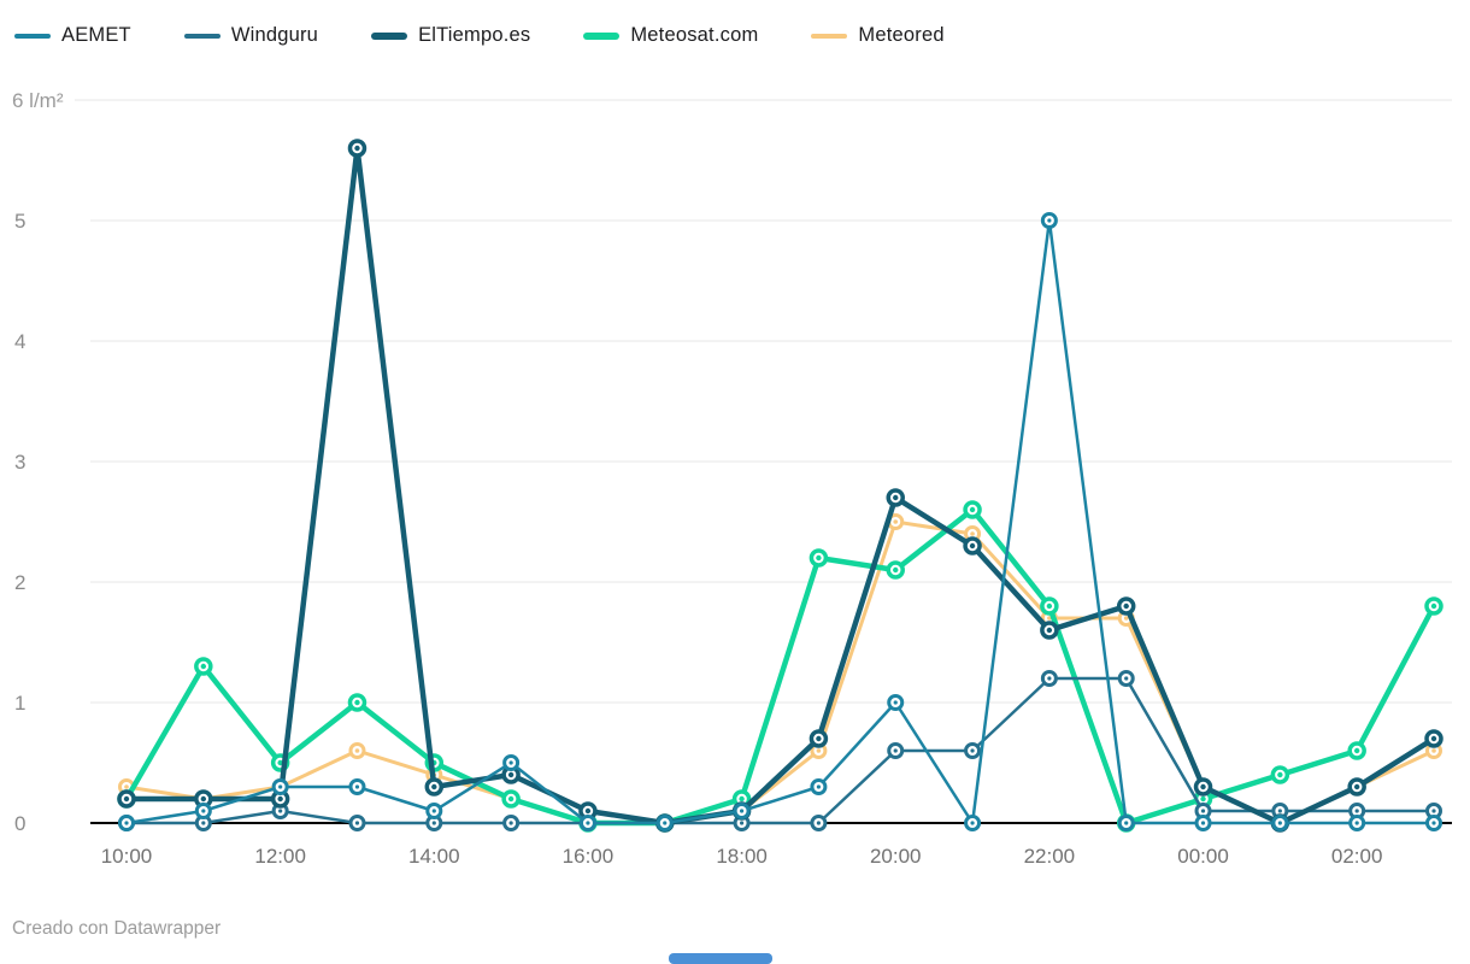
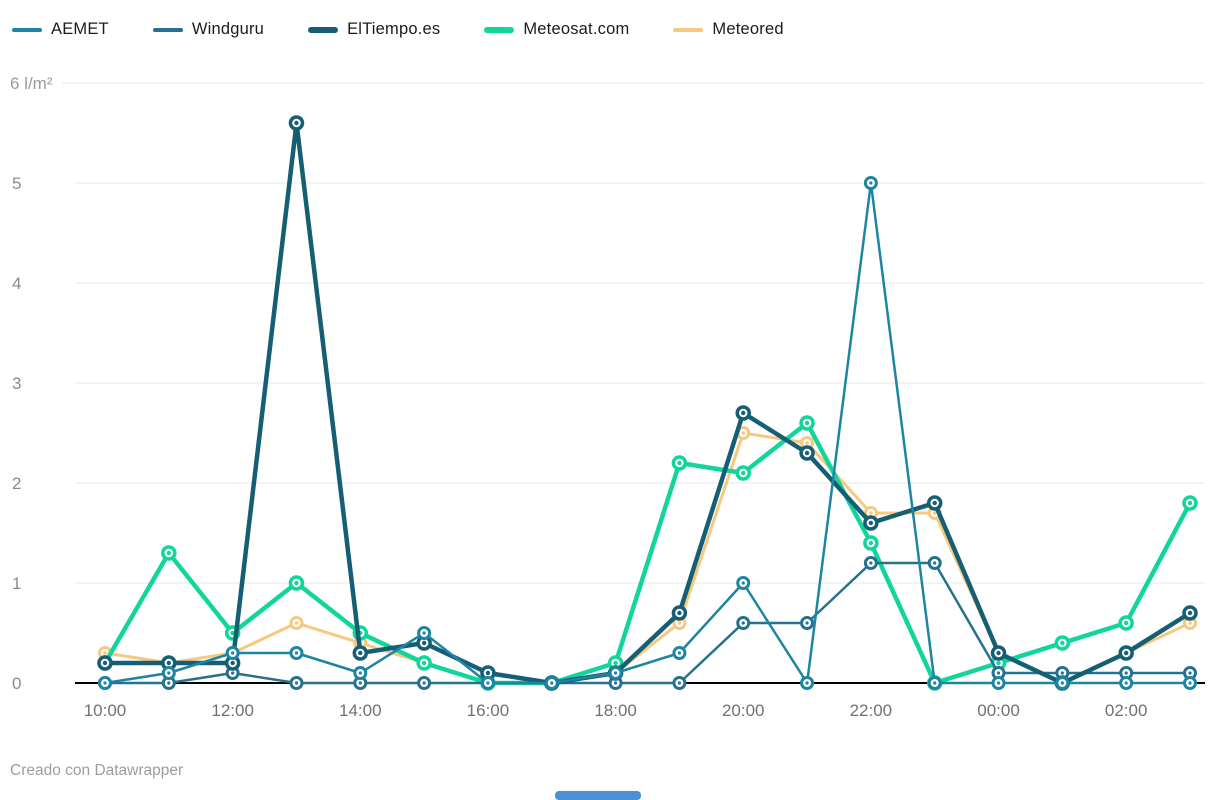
Meteosat.com/22:00: 1.8 -> 1.4
